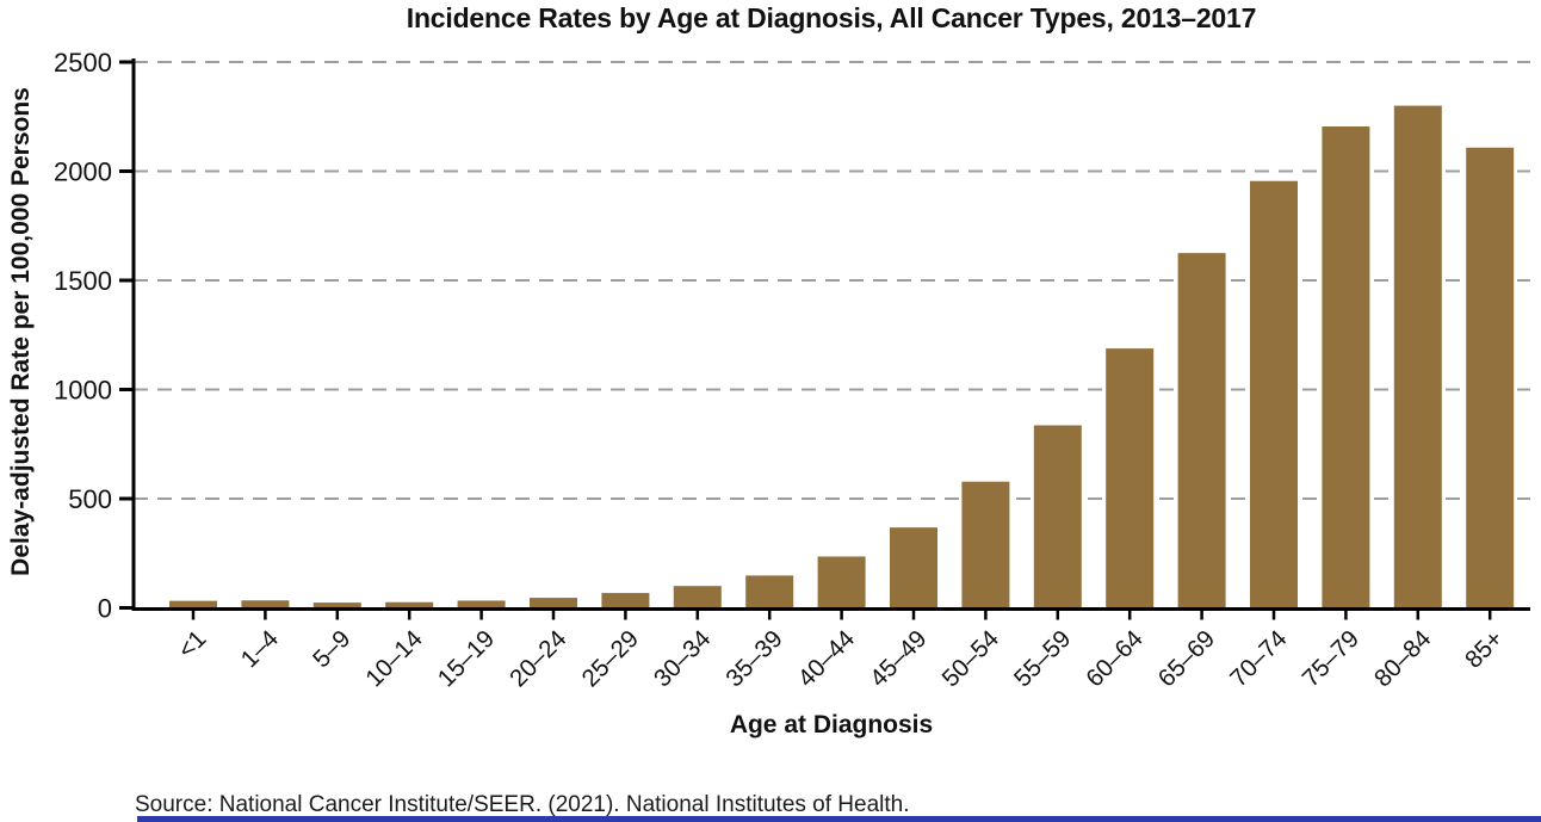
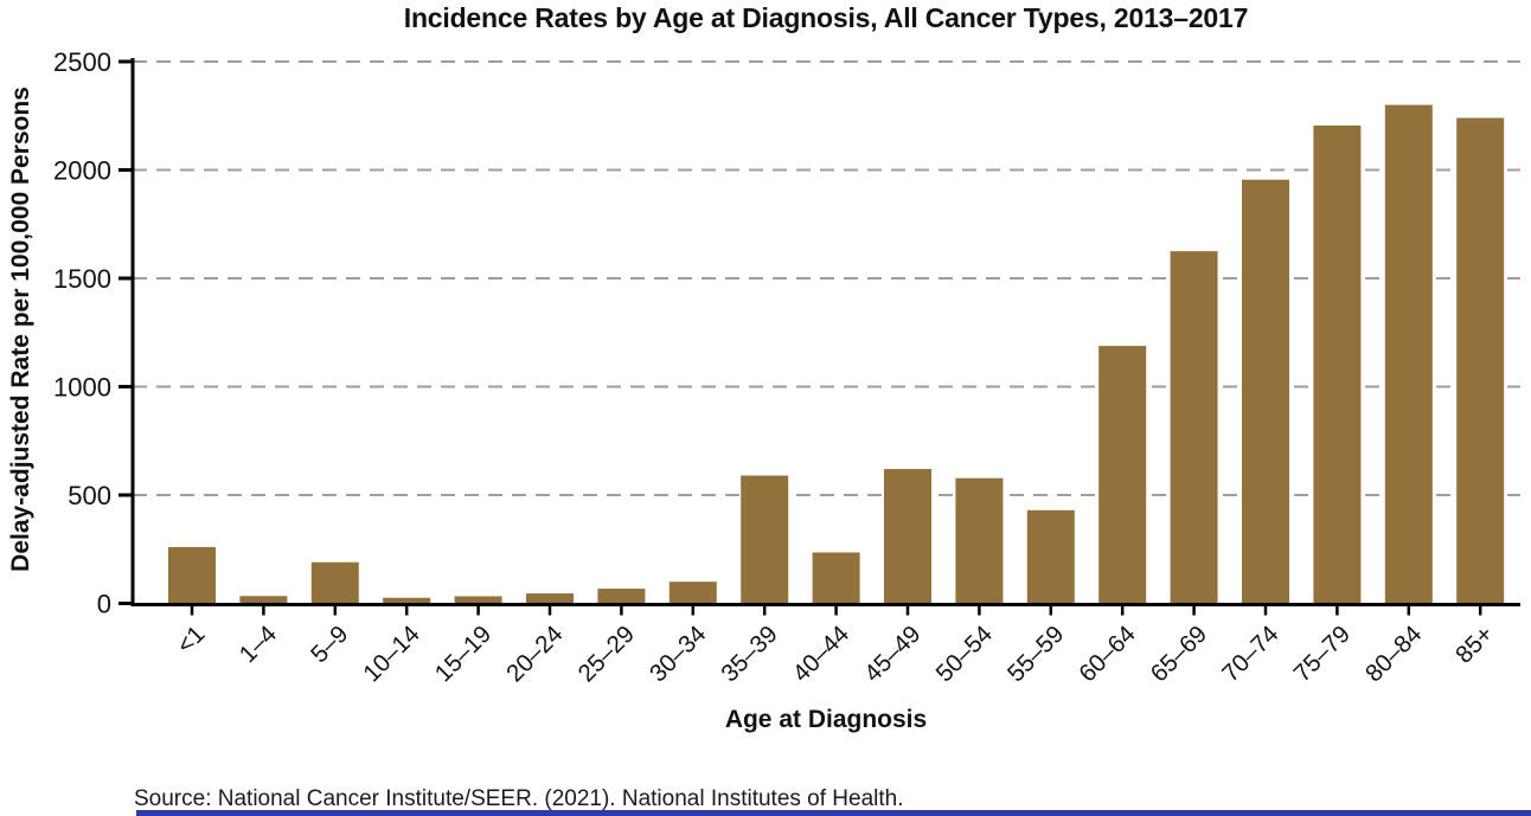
<1: 30 -> 260
5–9: 20 -> 190
35–39: 150 -> 590
45–49: 370 -> 620
55–59: 840 -> 430
85+: 2110 -> 2240
